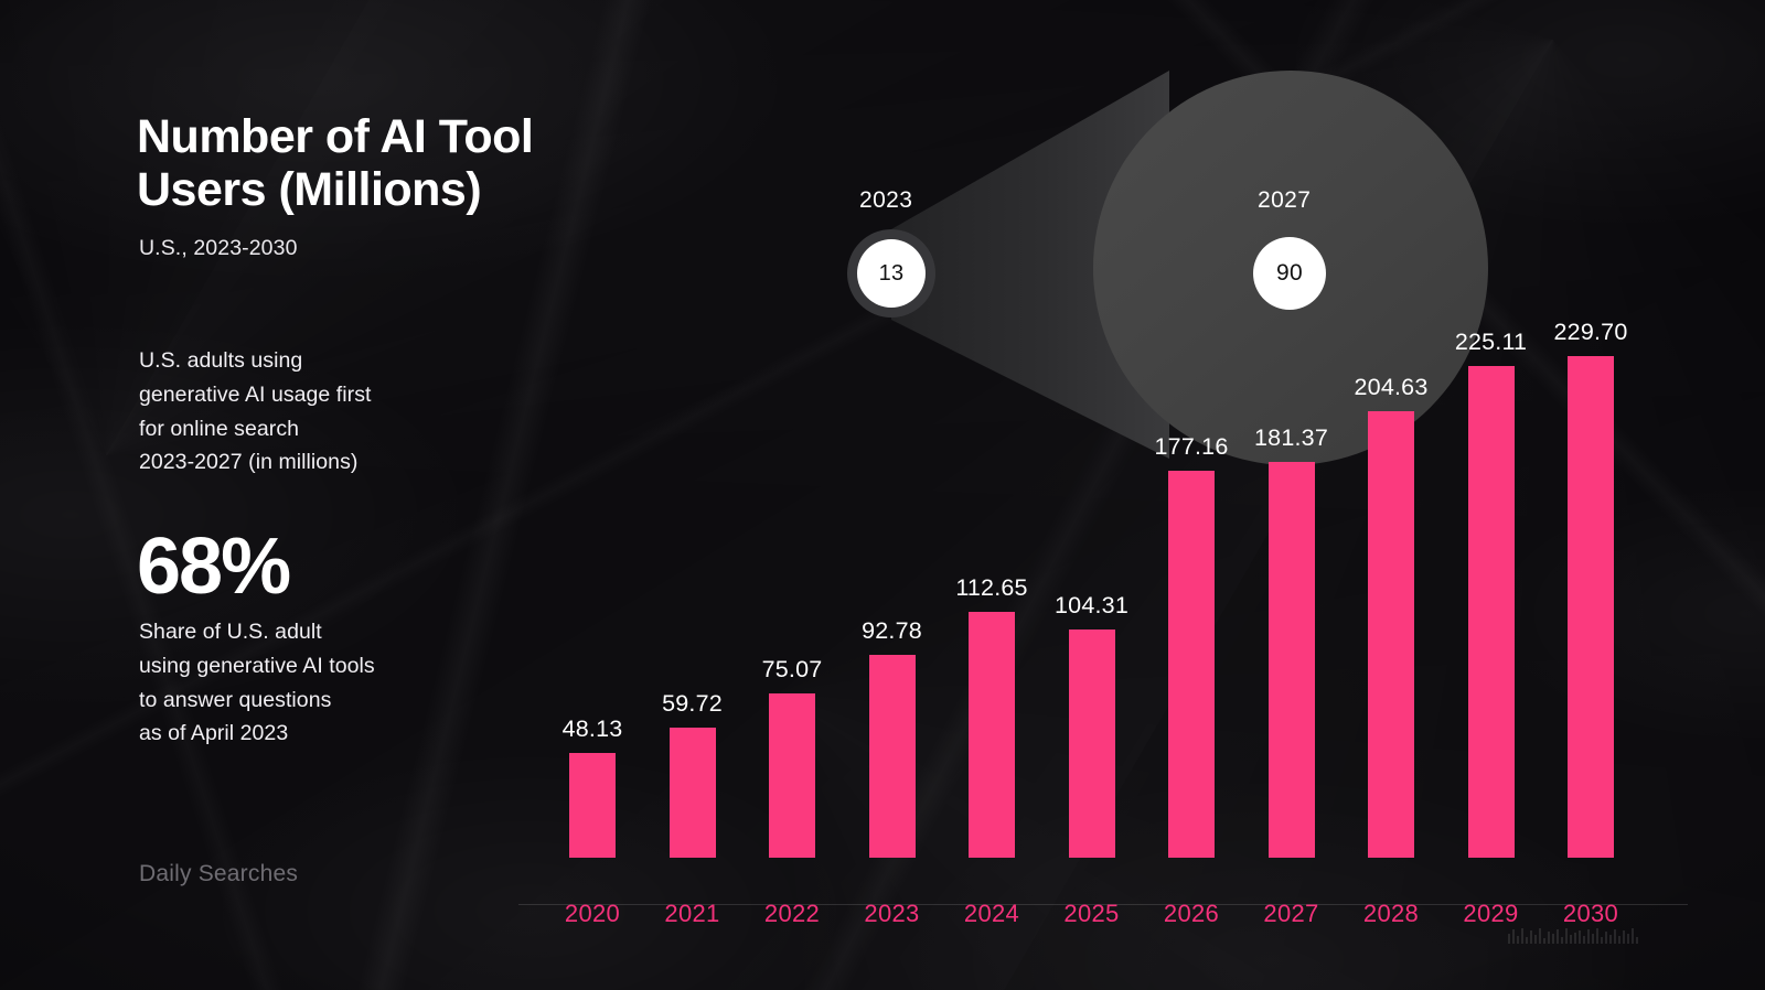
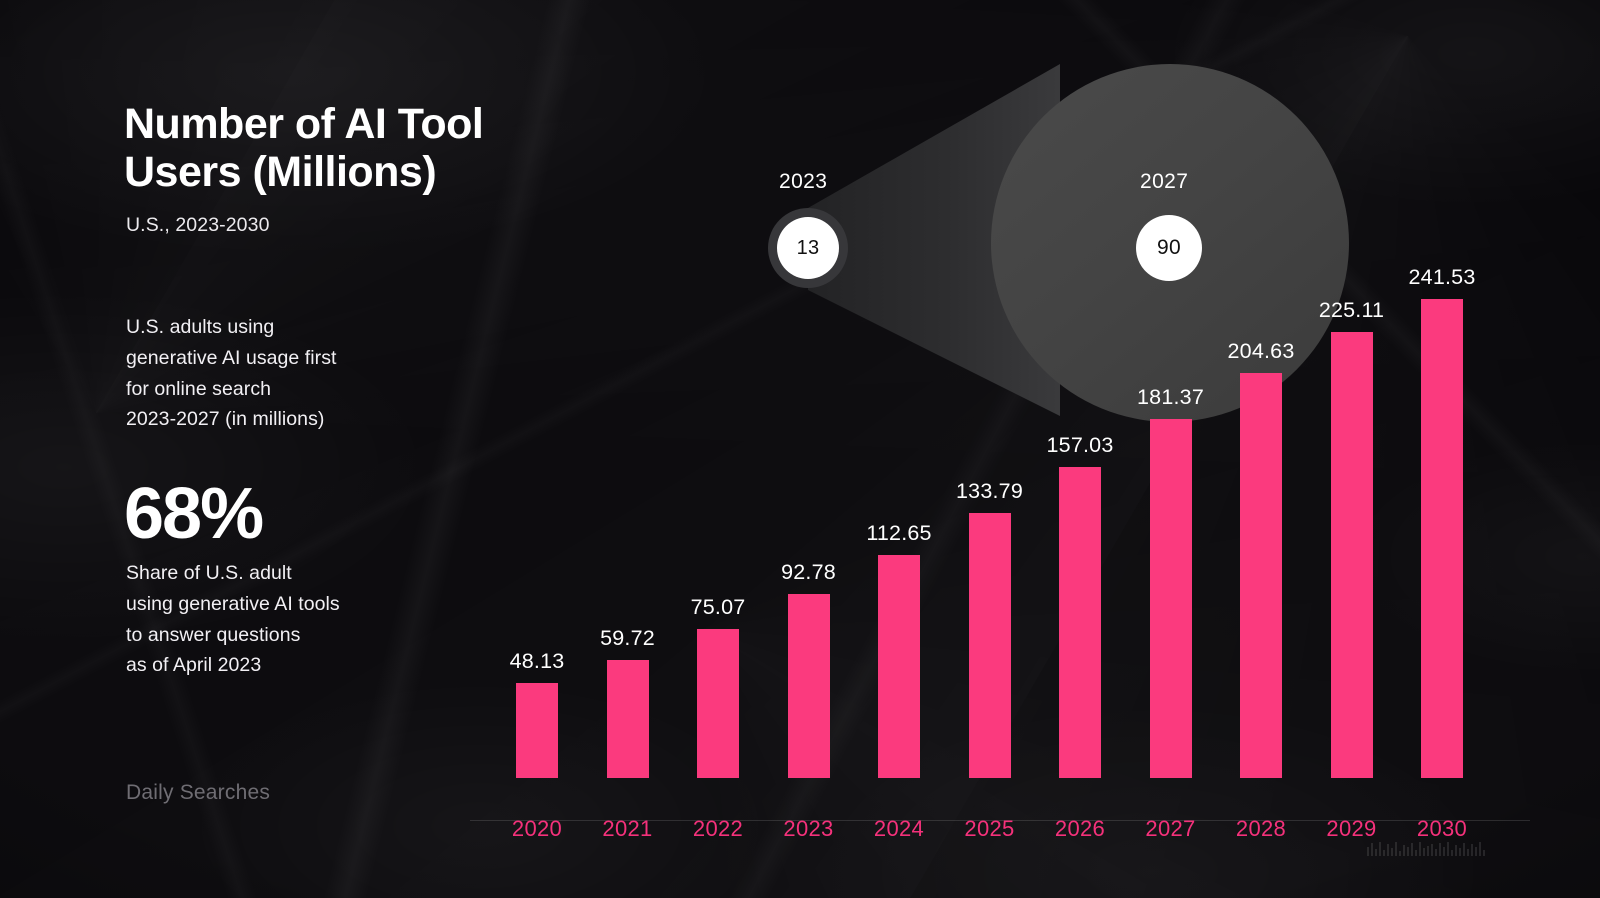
2025: 104.31 -> 133.79
2026: 177.16 -> 157.03
2030: 229.70 -> 241.53
